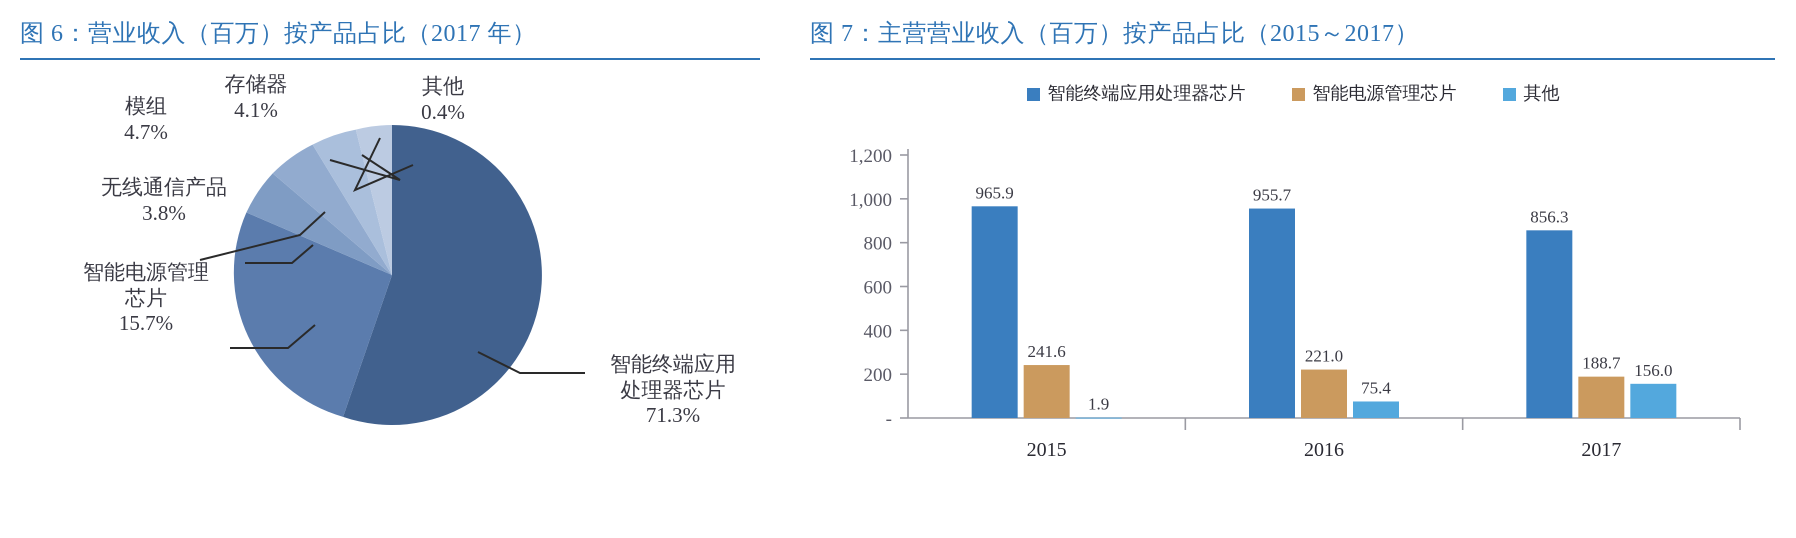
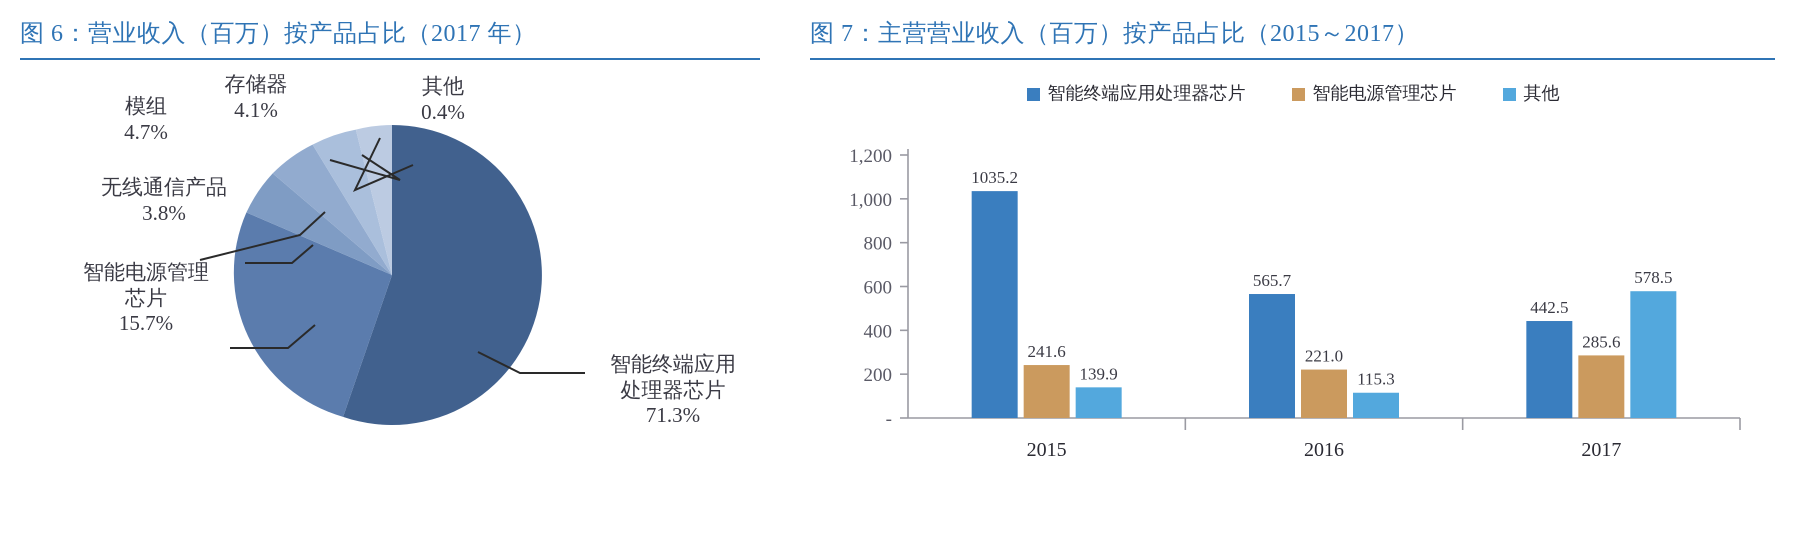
图 7：主营营业收入（百万）按产品占比（2015～2017）/智能终端应用处理器芯片/2015: 965.9 -> 1035.2
图 7：主营营业收入（百万）按产品占比（2015～2017）/其他/2015: 1.9 -> 139.9
图 7：主营营业收入（百万）按产品占比（2015～2017）/智能终端应用处理器芯片/2016: 955.7 -> 565.7
图 7：主营营业收入（百万）按产品占比（2015～2017）/其他/2016: 75.4 -> 115.3
图 7：主营营业收入（百万）按产品占比（2015～2017）/智能终端应用处理器芯片/2017: 856.3 -> 442.5
图 7：主营营业收入（百万）按产品占比（2015～2017）/智能电源管理芯片/2017: 188.7 -> 285.6
图 7：主营营业收入（百万）按产品占比（2015～2017）/其他/2017: 156.0 -> 578.5
